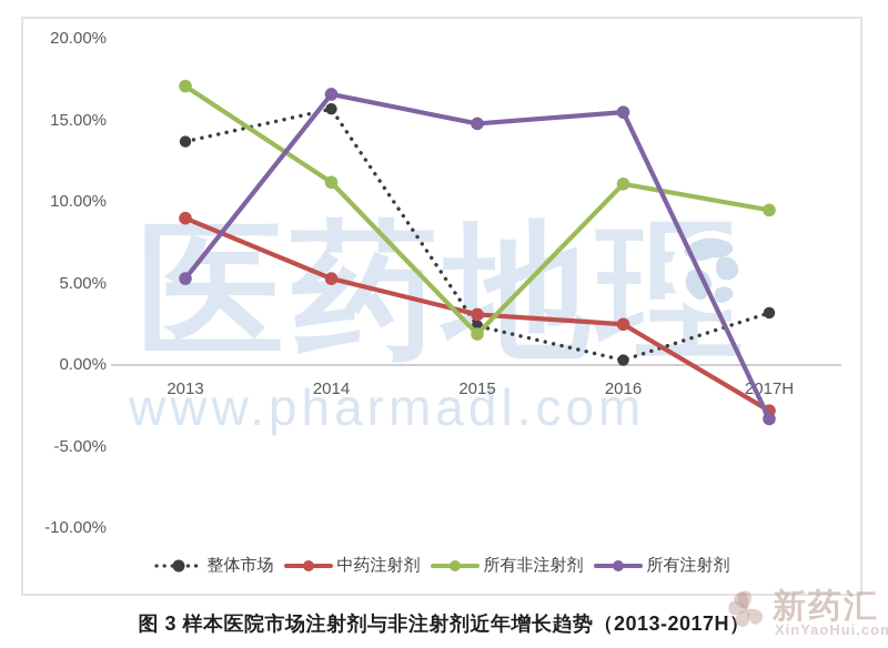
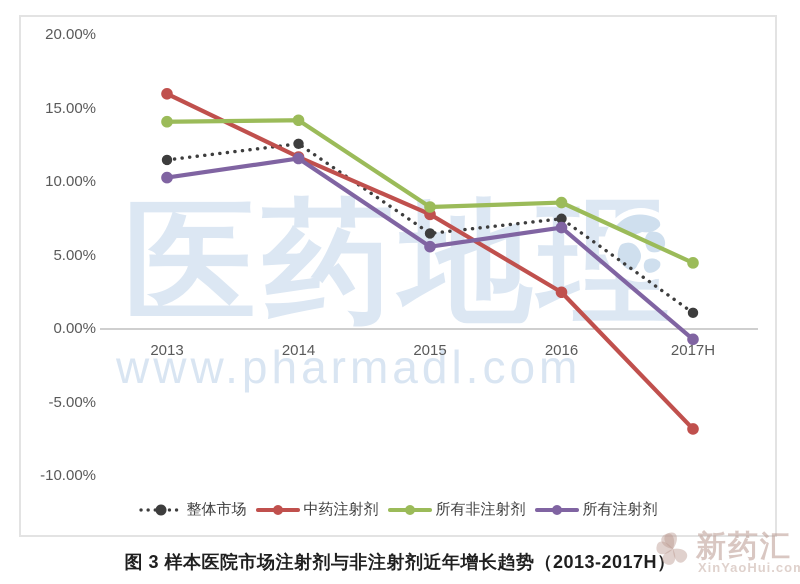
整体市场/2013: 13.7% -> 11.5%
中药注射剂/2013: 9.0% -> 16.0%
所有非注射剂/2013: 17.1% -> 14.1%
所有注射剂/2013: 5.3% -> 10.3%
整体市场/2014: 15.7% -> 12.6%
中药注射剂/2014: 5.3% -> 11.7%
所有非注射剂/2014: 11.2% -> 14.2%
所有注射剂/2014: 16.6% -> 11.6%
整体市场/2015: 2.4% -> 6.5%
中药注射剂/2015: 3.1% -> 7.8%
所有非注射剂/2015: 1.9% -> 8.3%
所有注射剂/2015: 14.8% -> 5.6%
整体市场/2016: 0.3% -> 7.5%
所有非注射剂/2016: 11.1% -> 8.6%
所有注射剂/2016: 15.5% -> 6.9%
整体市场/2017H: 3.2% -> 1.1%
中药注射剂/2017H: -2.8% -> -6.8%
所有非注射剂/2017H: 9.5% -> 4.5%
所有注射剂/2017H: -3.3% -> -0.7%
